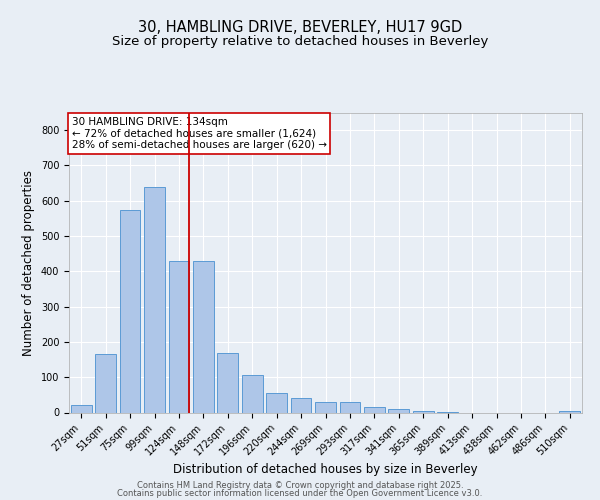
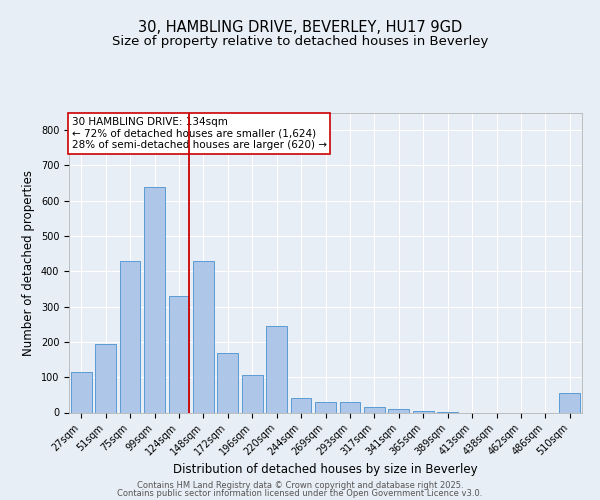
27sqm: 20 -> 115
51sqm: 165 -> 195
75sqm: 575 -> 430
124sqm: 430 -> 330
220sqm: 55 -> 245
510sqm: 5 -> 55
